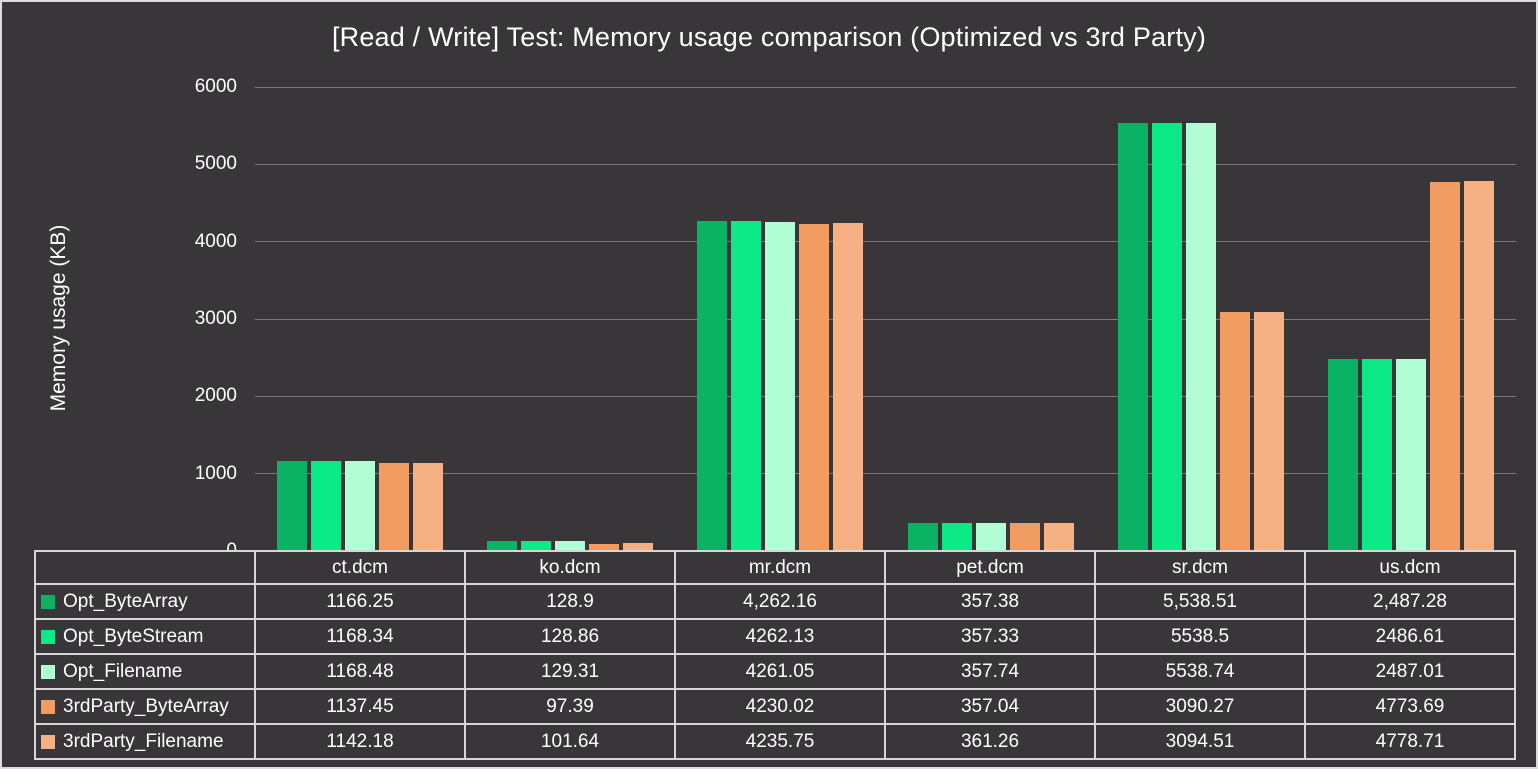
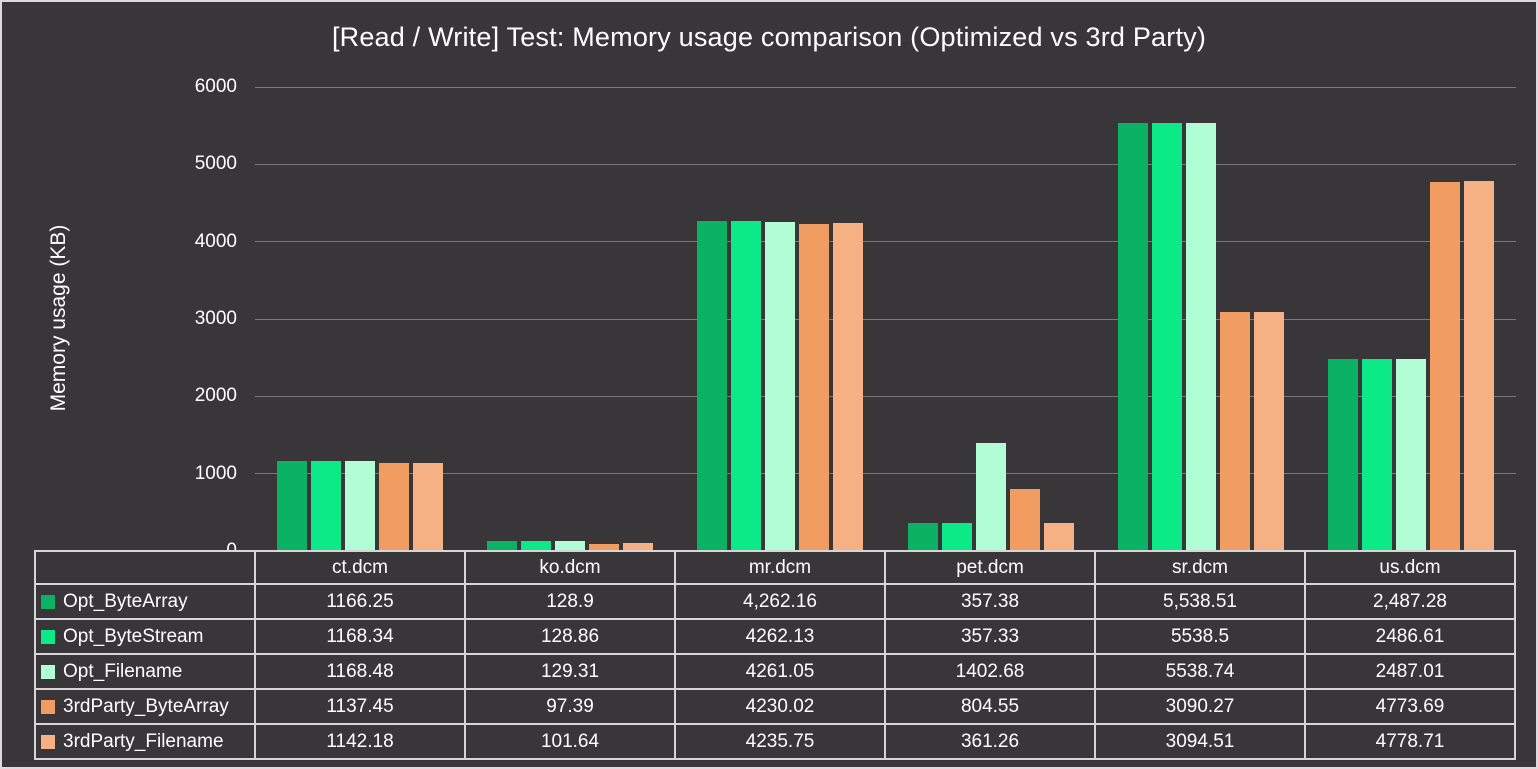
Opt_Filename/pet.dcm: 357.74 -> 1402.68
3rdParty_ByteArray/pet.dcm: 357.04 -> 804.55
